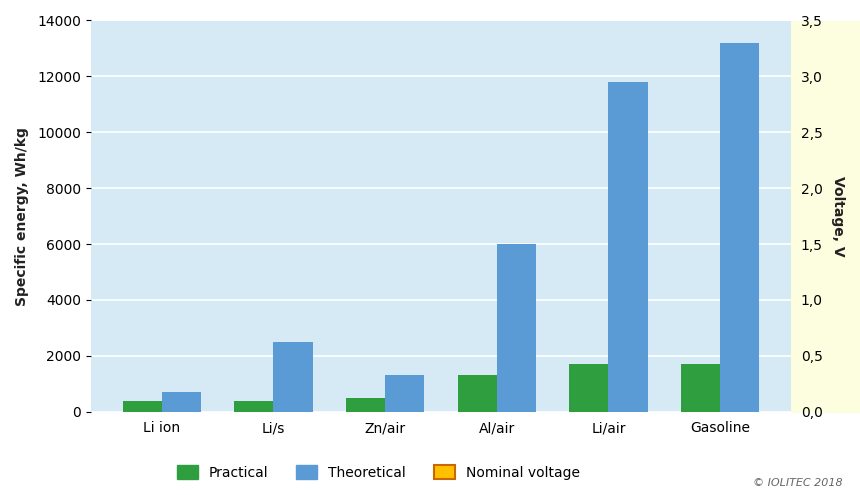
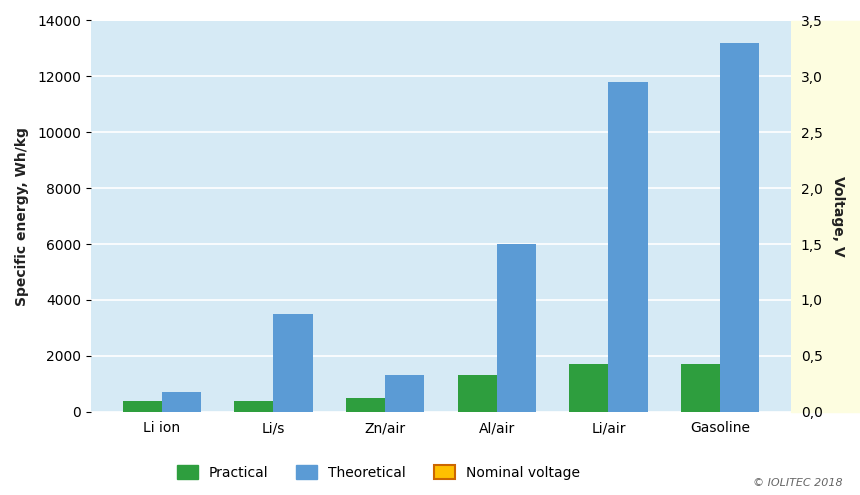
Theoretical/Li/s: 2500 -> 3500
